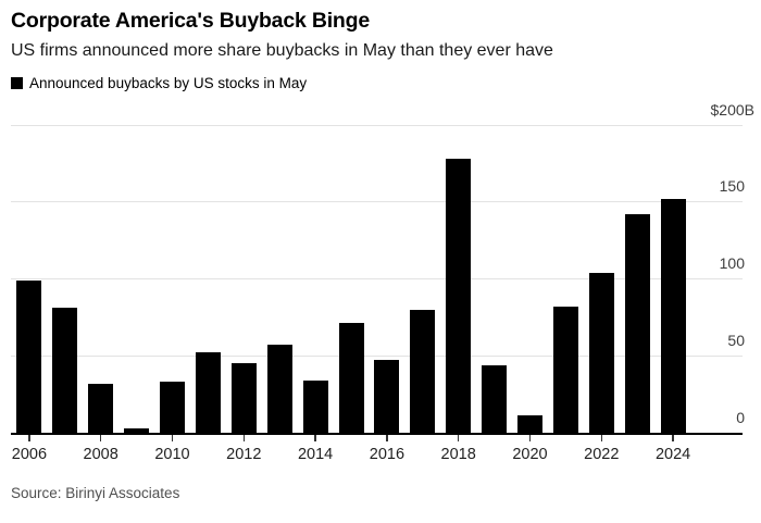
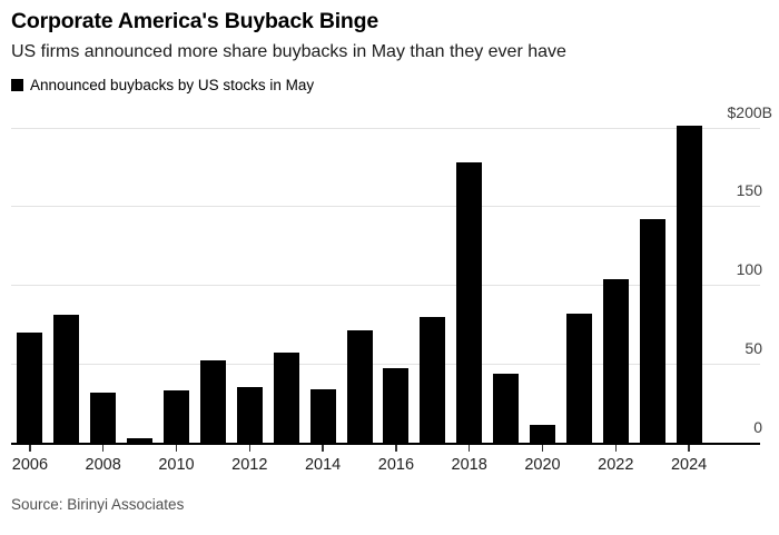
2006: 99 -> 70
2012: 45 -> 35
2024: 152 -> 201
